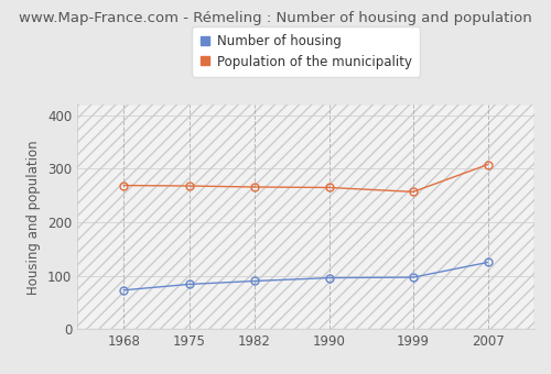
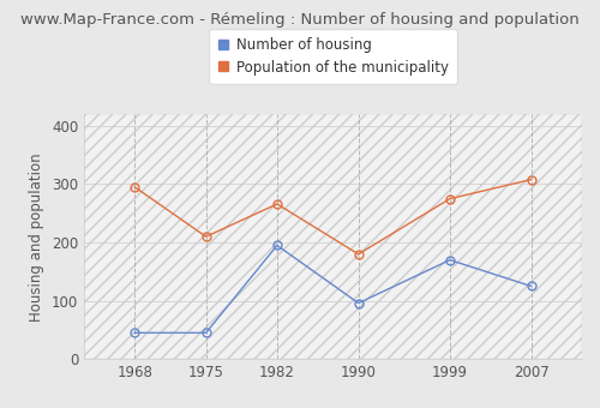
Number of housing/1968: 73 -> 45
Population of the municipality/1968: 269 -> 295
Number of housing/1975: 84 -> 45
Population of the municipality/1975: 268 -> 210
Number of housing/1982: 90 -> 195
Population of the municipality/1990: 265 -> 180
Number of housing/1999: 97 -> 170
Population of the municipality/1999: 257 -> 275
